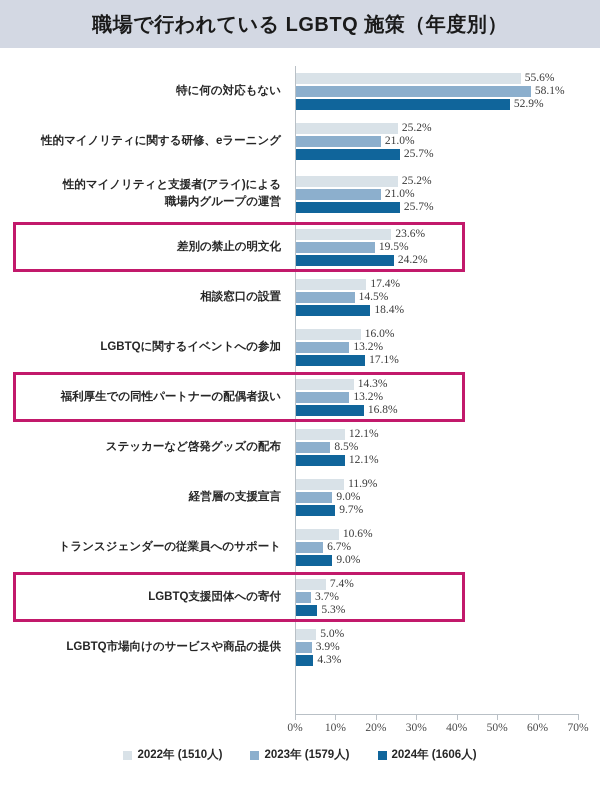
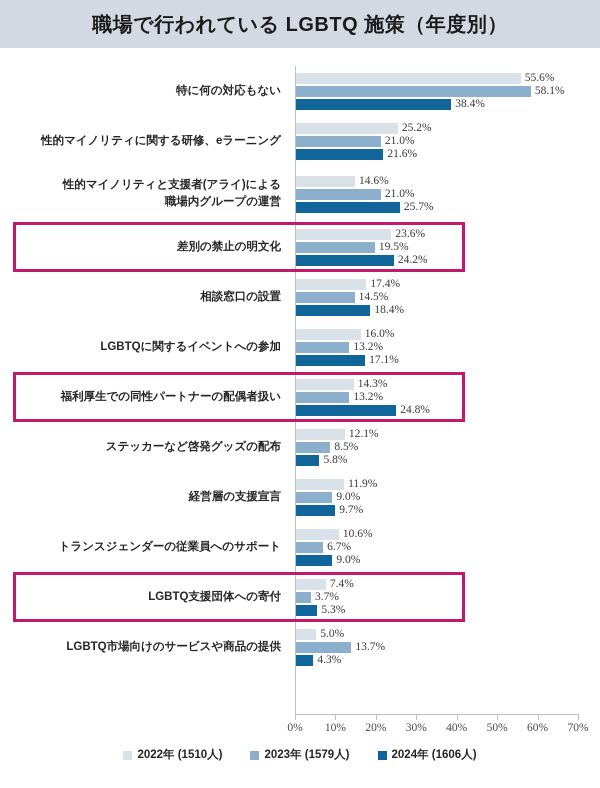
2024年 (1606人)/特に何の対応もない: 52.9% -> 38.4%
2024年 (1606人)/性的マイノリティに関する研修、eラーニング: 25.7% -> 21.6%
2022年 (1510人)/性的マイノリティと支援者(アライ)による職場内グループの運営: 25.2% -> 14.6%
2024年 (1606人)/福利厚生での同性パートナーの配偶者扱い: 16.8% -> 24.8%
2024年 (1606人)/ステッカーなど啓発グッズの配布: 12.1% -> 5.8%
2023年 (1579人)/LGBTQ市場向けのサービスや商品の提供: 3.9% -> 13.7%
